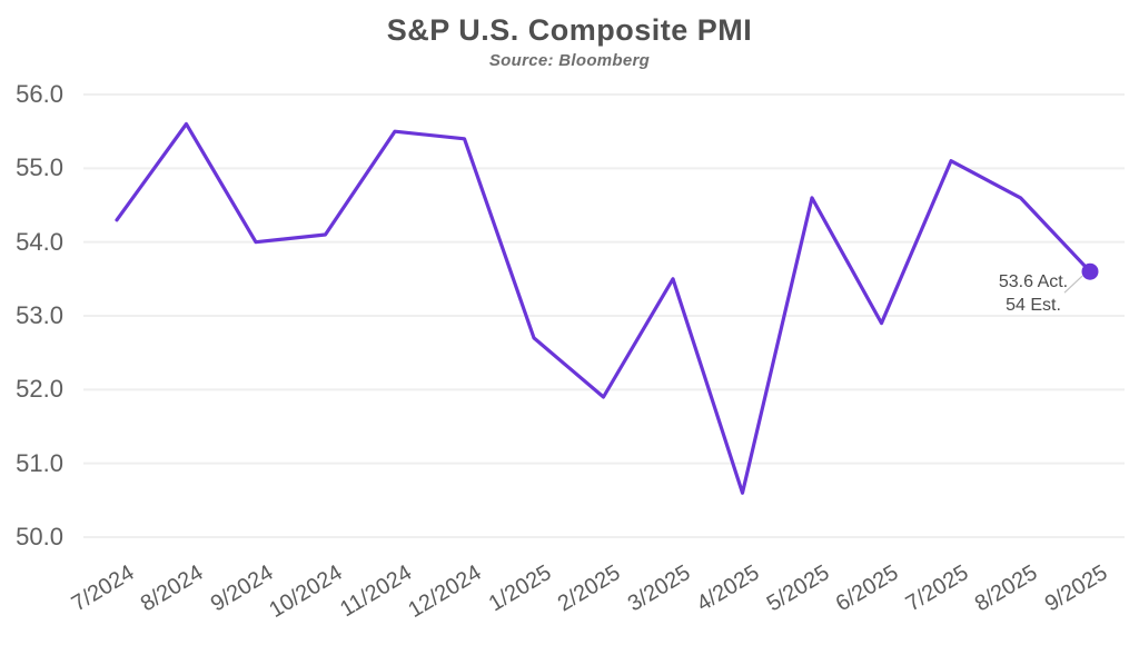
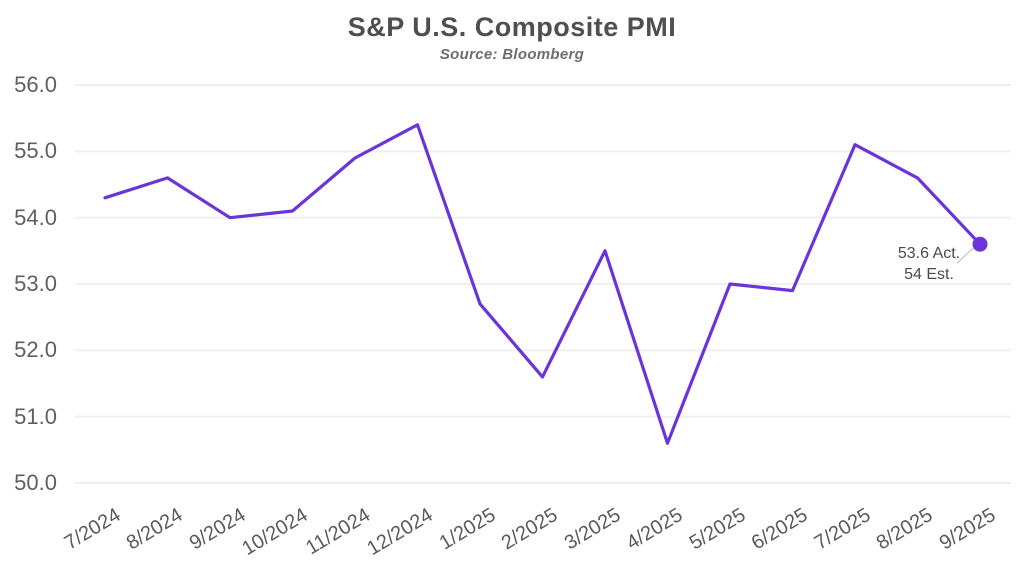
8/2024: 55.6 -> 54.6
11/2024: 55.5 -> 54.9
2/2025: 51.9 -> 51.6
5/2025: 54.6 -> 53.0
